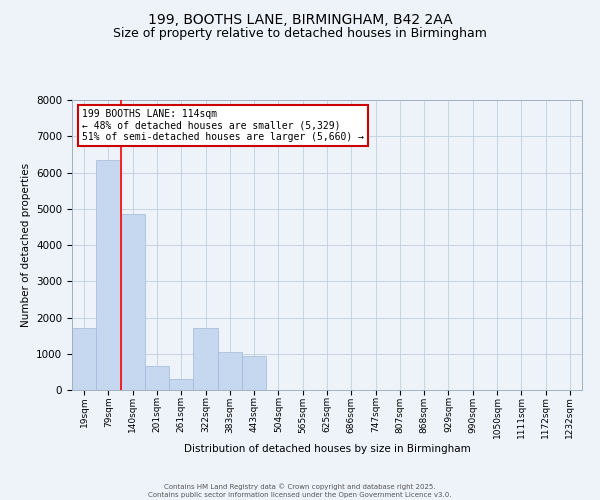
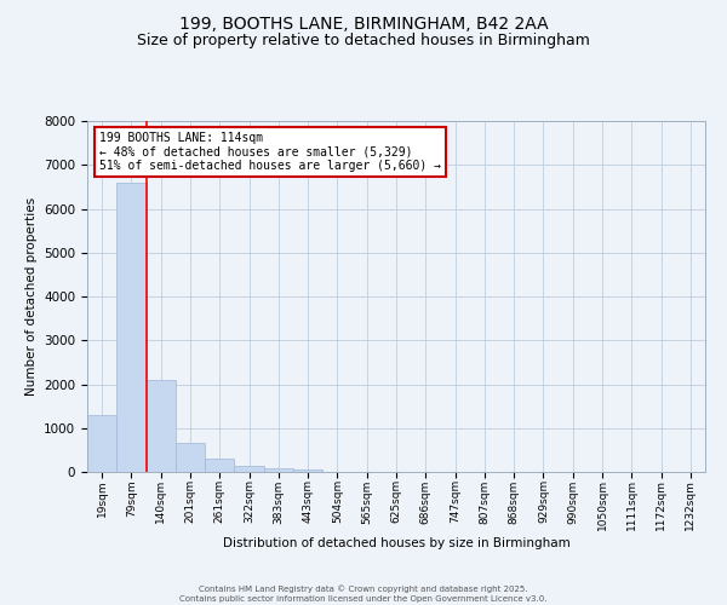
19sqm: 1700 -> 1300
79sqm: 6350 -> 6600
140sqm: 4850 -> 2100
322sqm: 1700 -> 130
383sqm: 1050 -> 80
443sqm: 950 -> 50
